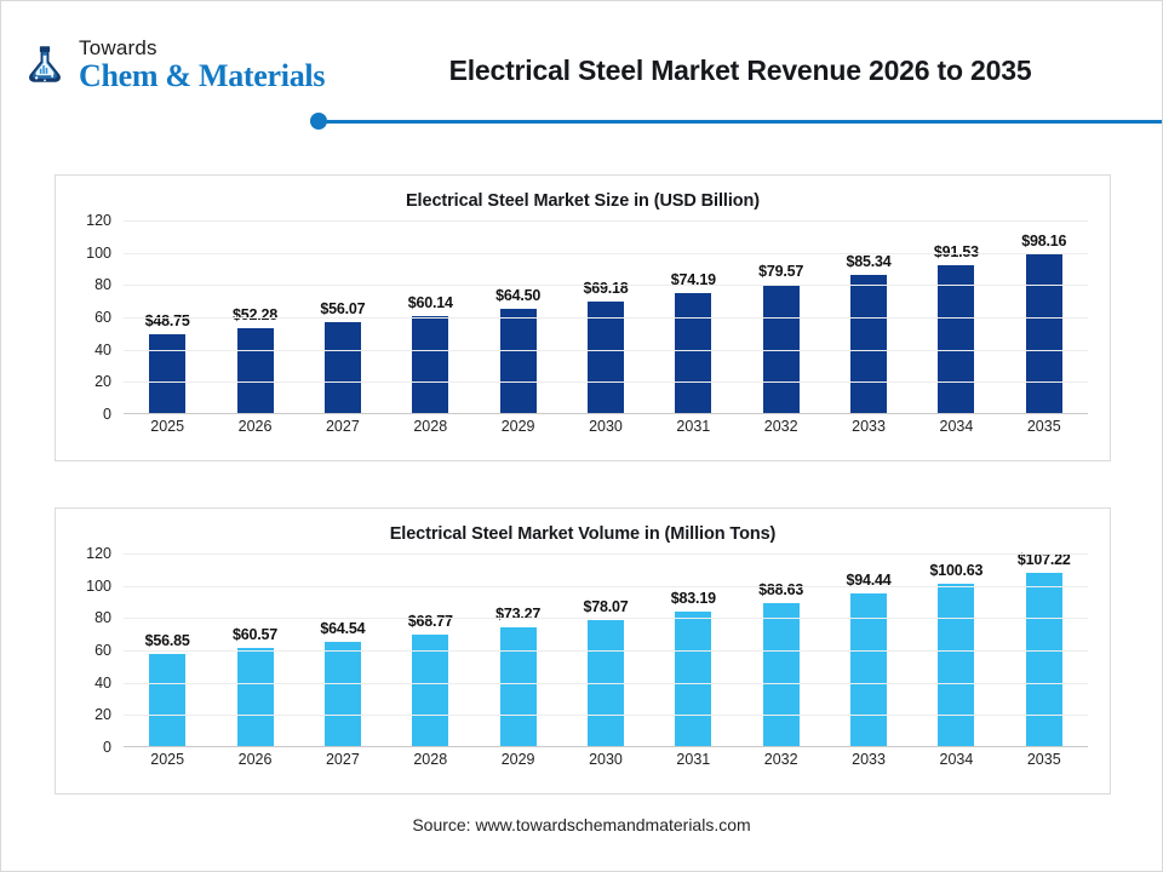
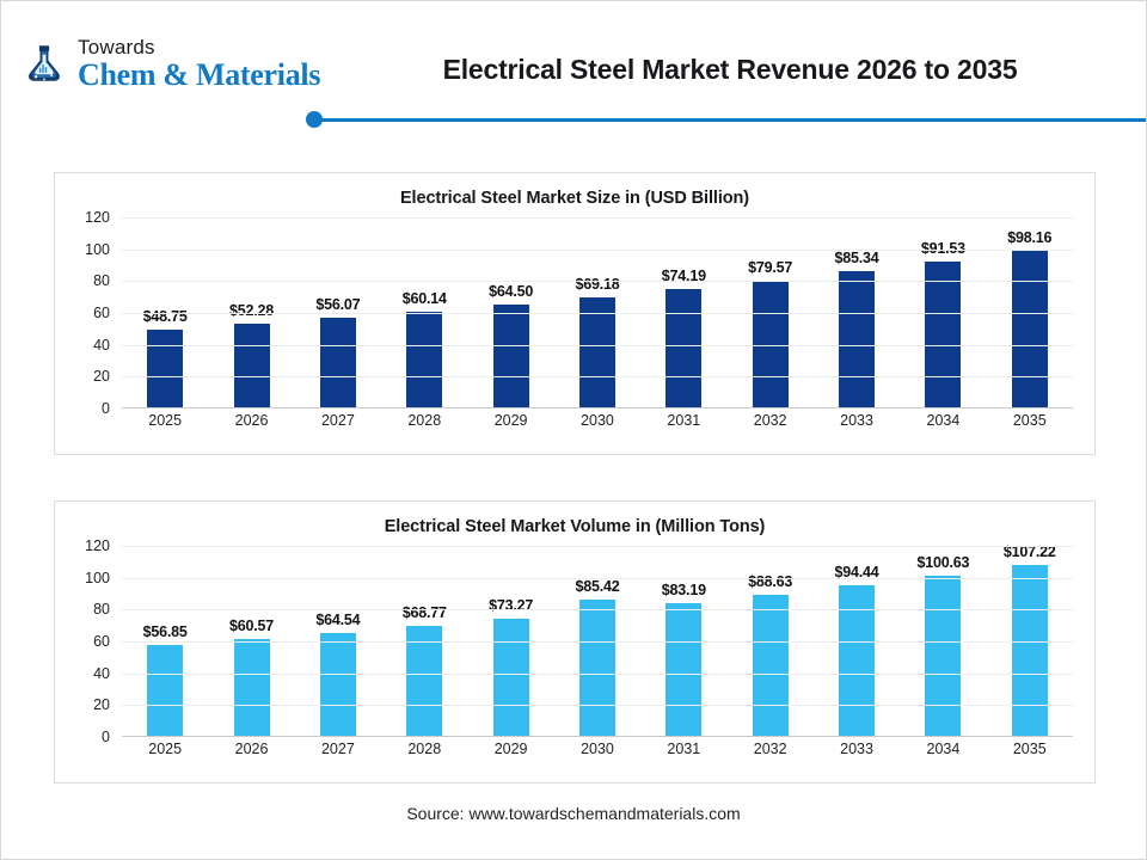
Electrical Steel Market Volume in (Million Tons)/2030: $78.07 -> $85.42
